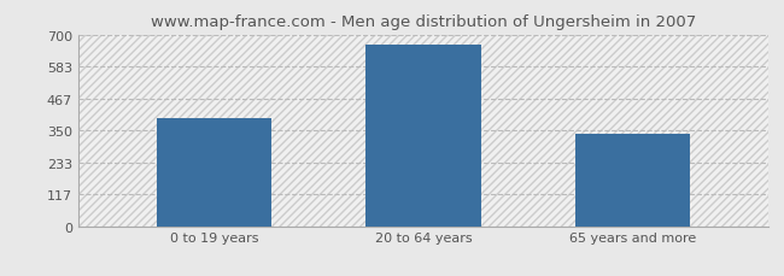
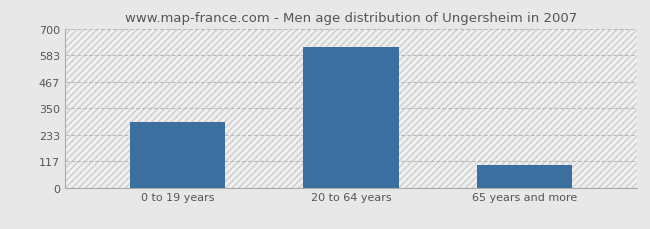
0 to 19 years: 395 -> 291
20 to 64 years: 665 -> 621
65 years and more: 340 -> 100
